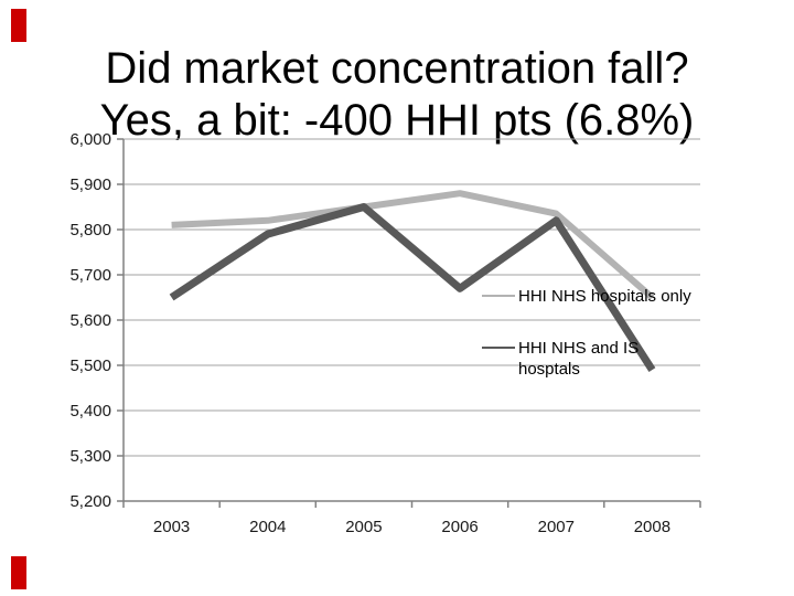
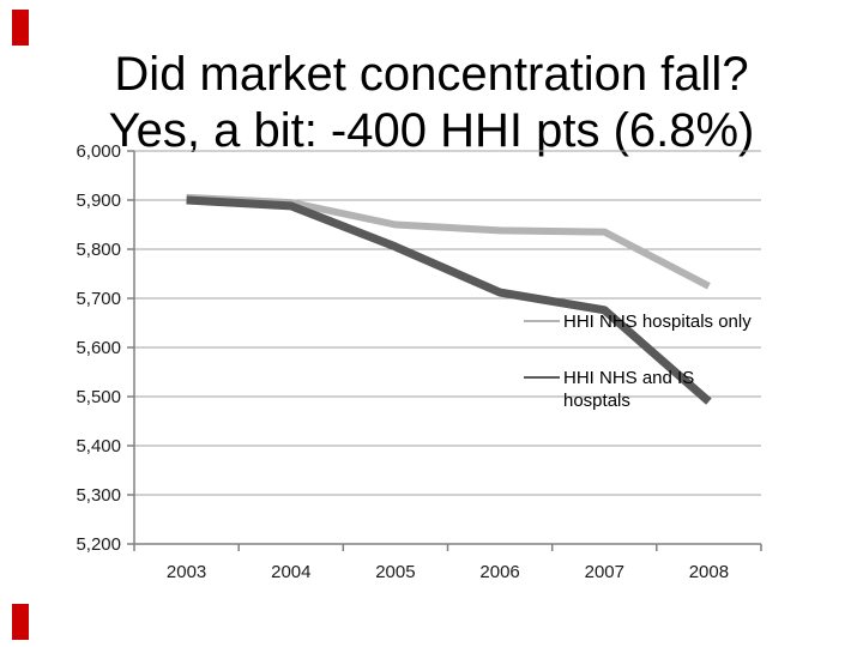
HHI NHS hospitals only/2003: 5810 -> 5900
HHI NHS and IS hosptals/2003: 5650 -> 5900
HHI NHS hospitals only/2004: 5820 -> 5900
HHI NHS and IS hosptals/2004: 5790 -> 5890
HHI NHS and IS hosptals/2005: 5850 -> 5800
HHI NHS hospitals only/2006: 5880 -> 5840
HHI NHS and IS hosptals/2006: 5670 -> 5710
HHI NHS and IS hosptals/2007: 5820 -> 5680
HHI NHS hospitals only/2008: 5650 -> 5720
